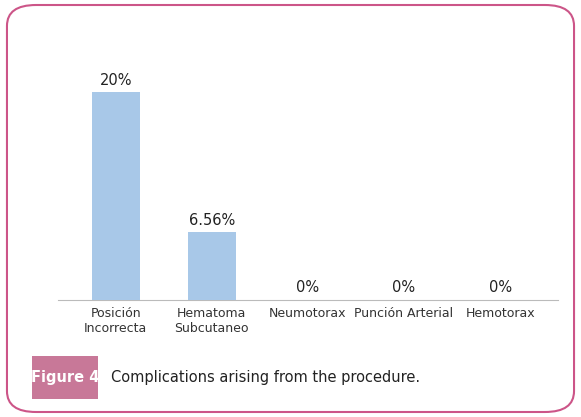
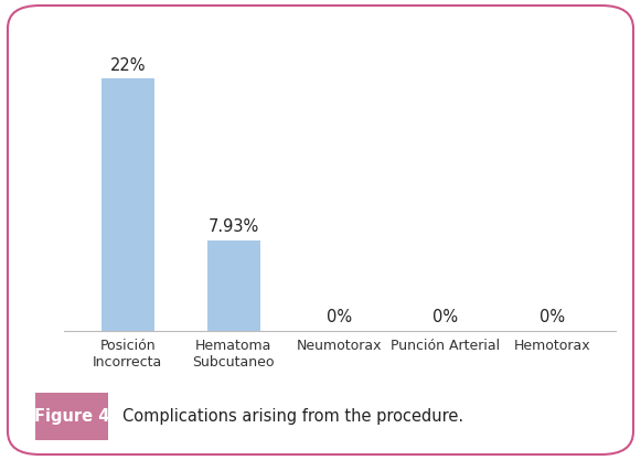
Posición Incorrecta: 20% -> 22%
Hematoma Subcutaneo: 6.56% -> 7.93%
